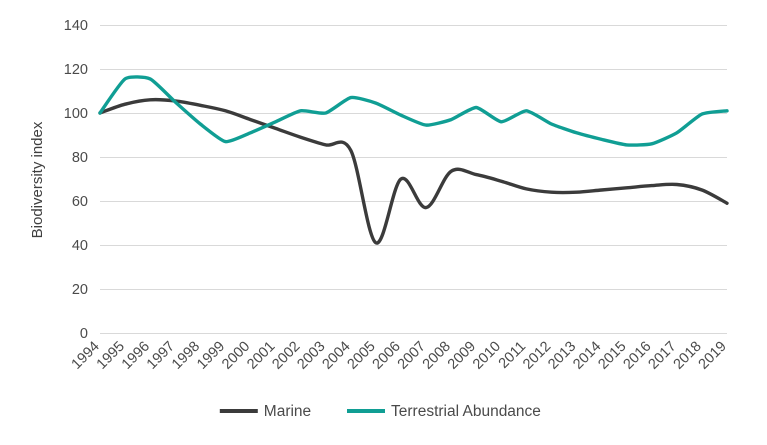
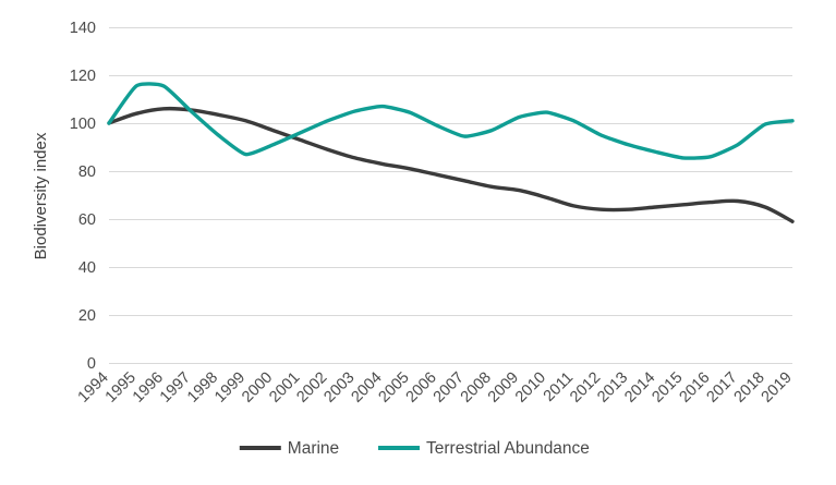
Terrestrial Abundance/2003: 100 -> 105
Marine/2005: 41 -> 81
Marine/2006: 70 -> 78
Marine/2007: 57 -> 76
Terrestrial Abundance/2010: 96 -> 104
